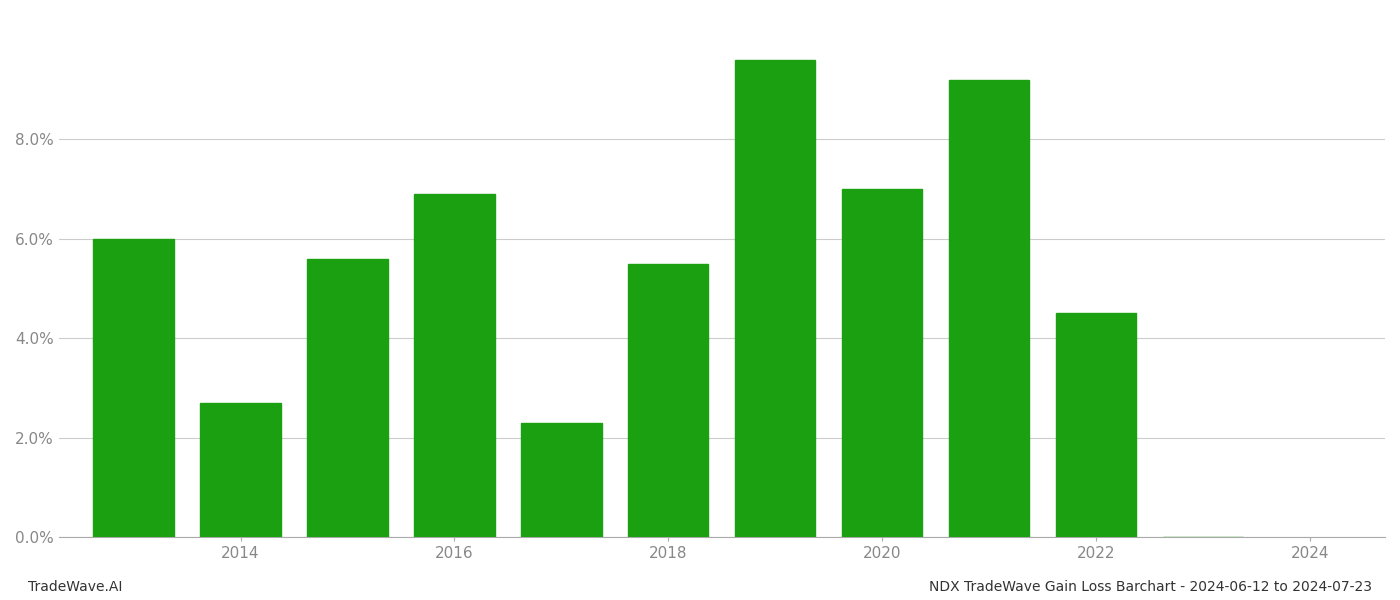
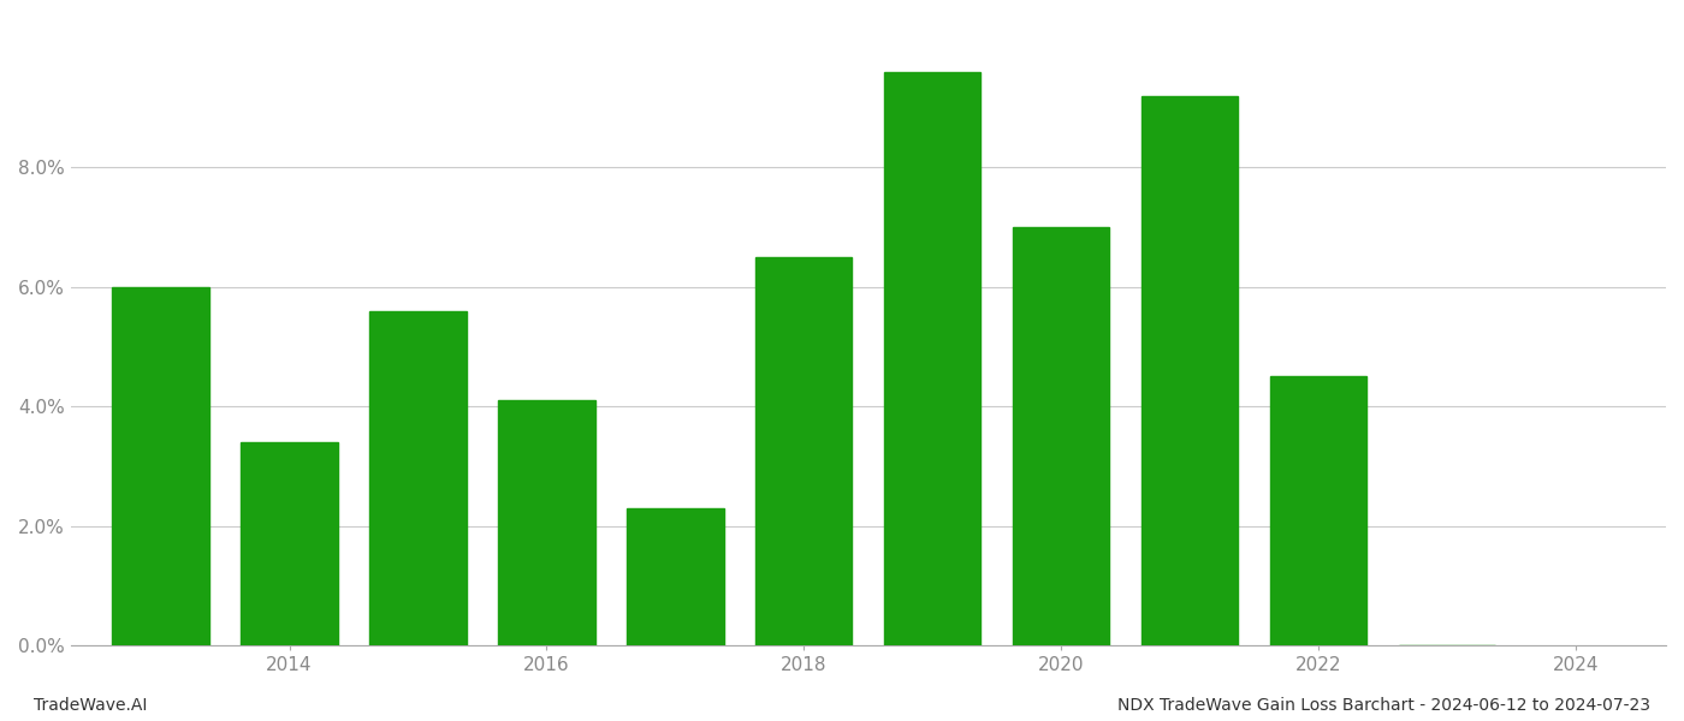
2014: 2.7% -> 3.4%
2016: 6.9% -> 4.1%
2018: 5.5% -> 6.5%
